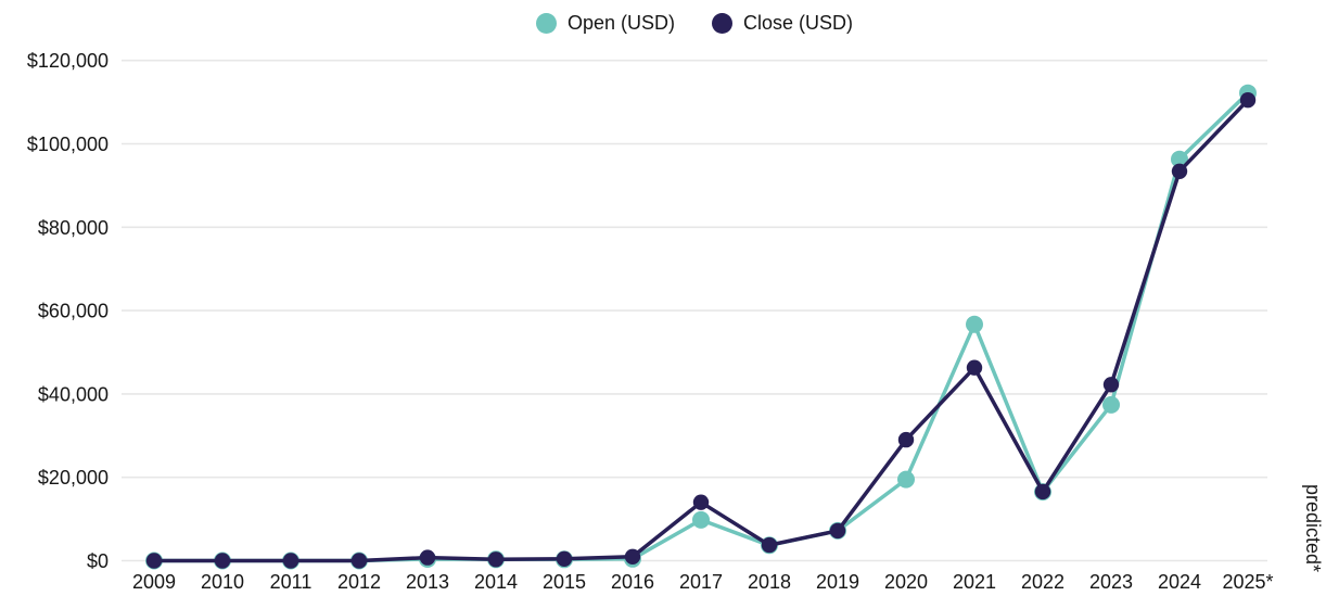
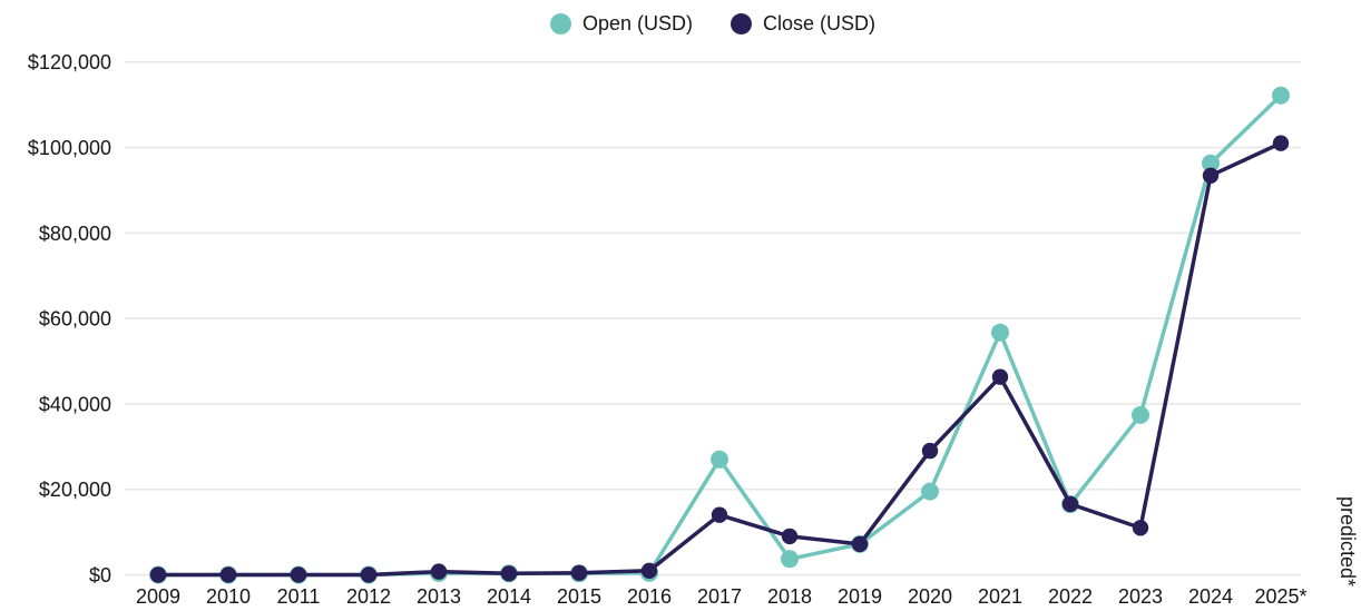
Open (USD)/2017: $10000 -> $27000
Close (USD)/2018: $4000 -> $9000
Close (USD)/2023: $42000 -> $11000
Close (USD)/2025*: $110000 -> $101000
